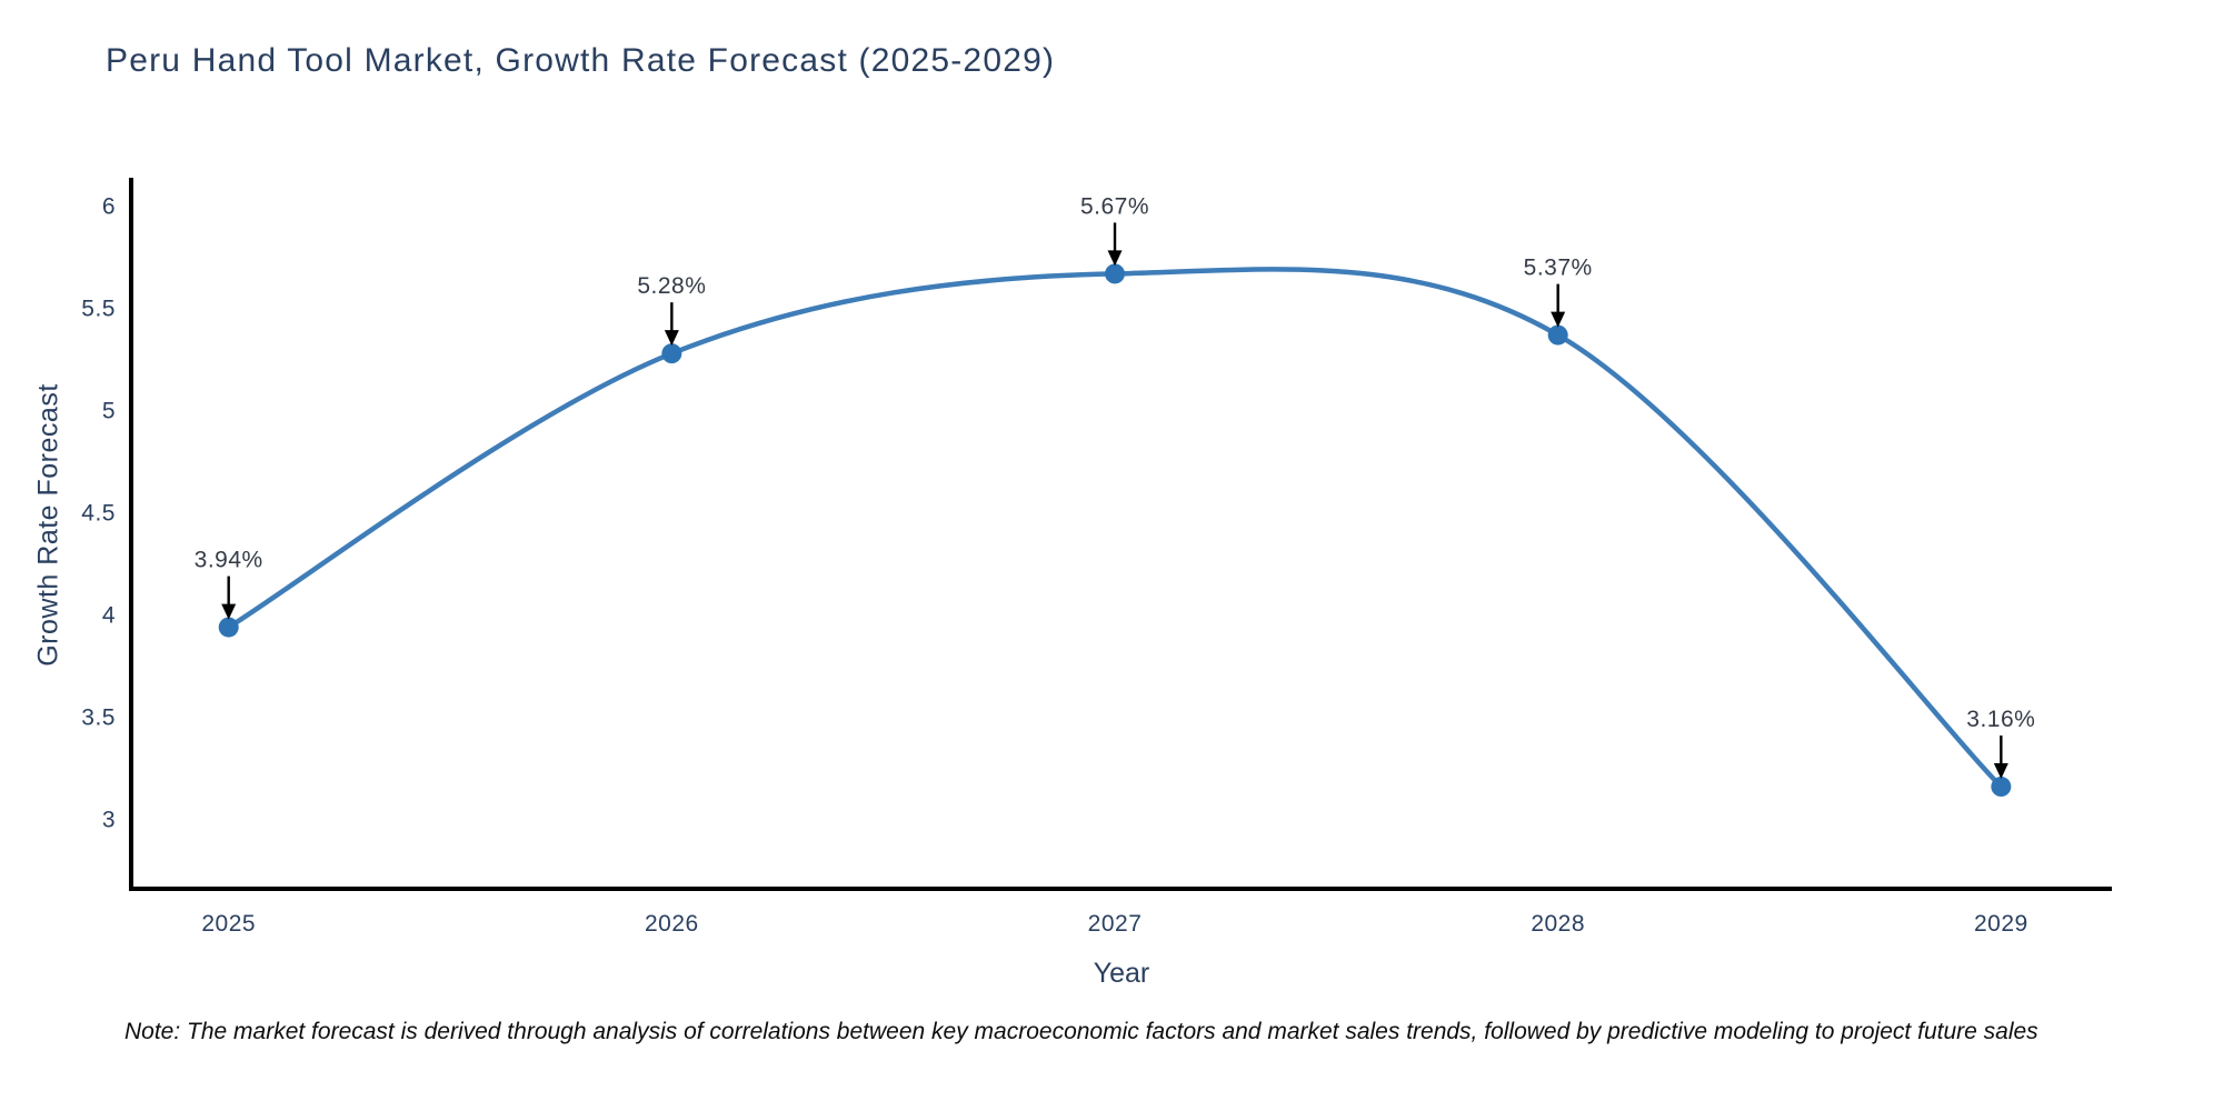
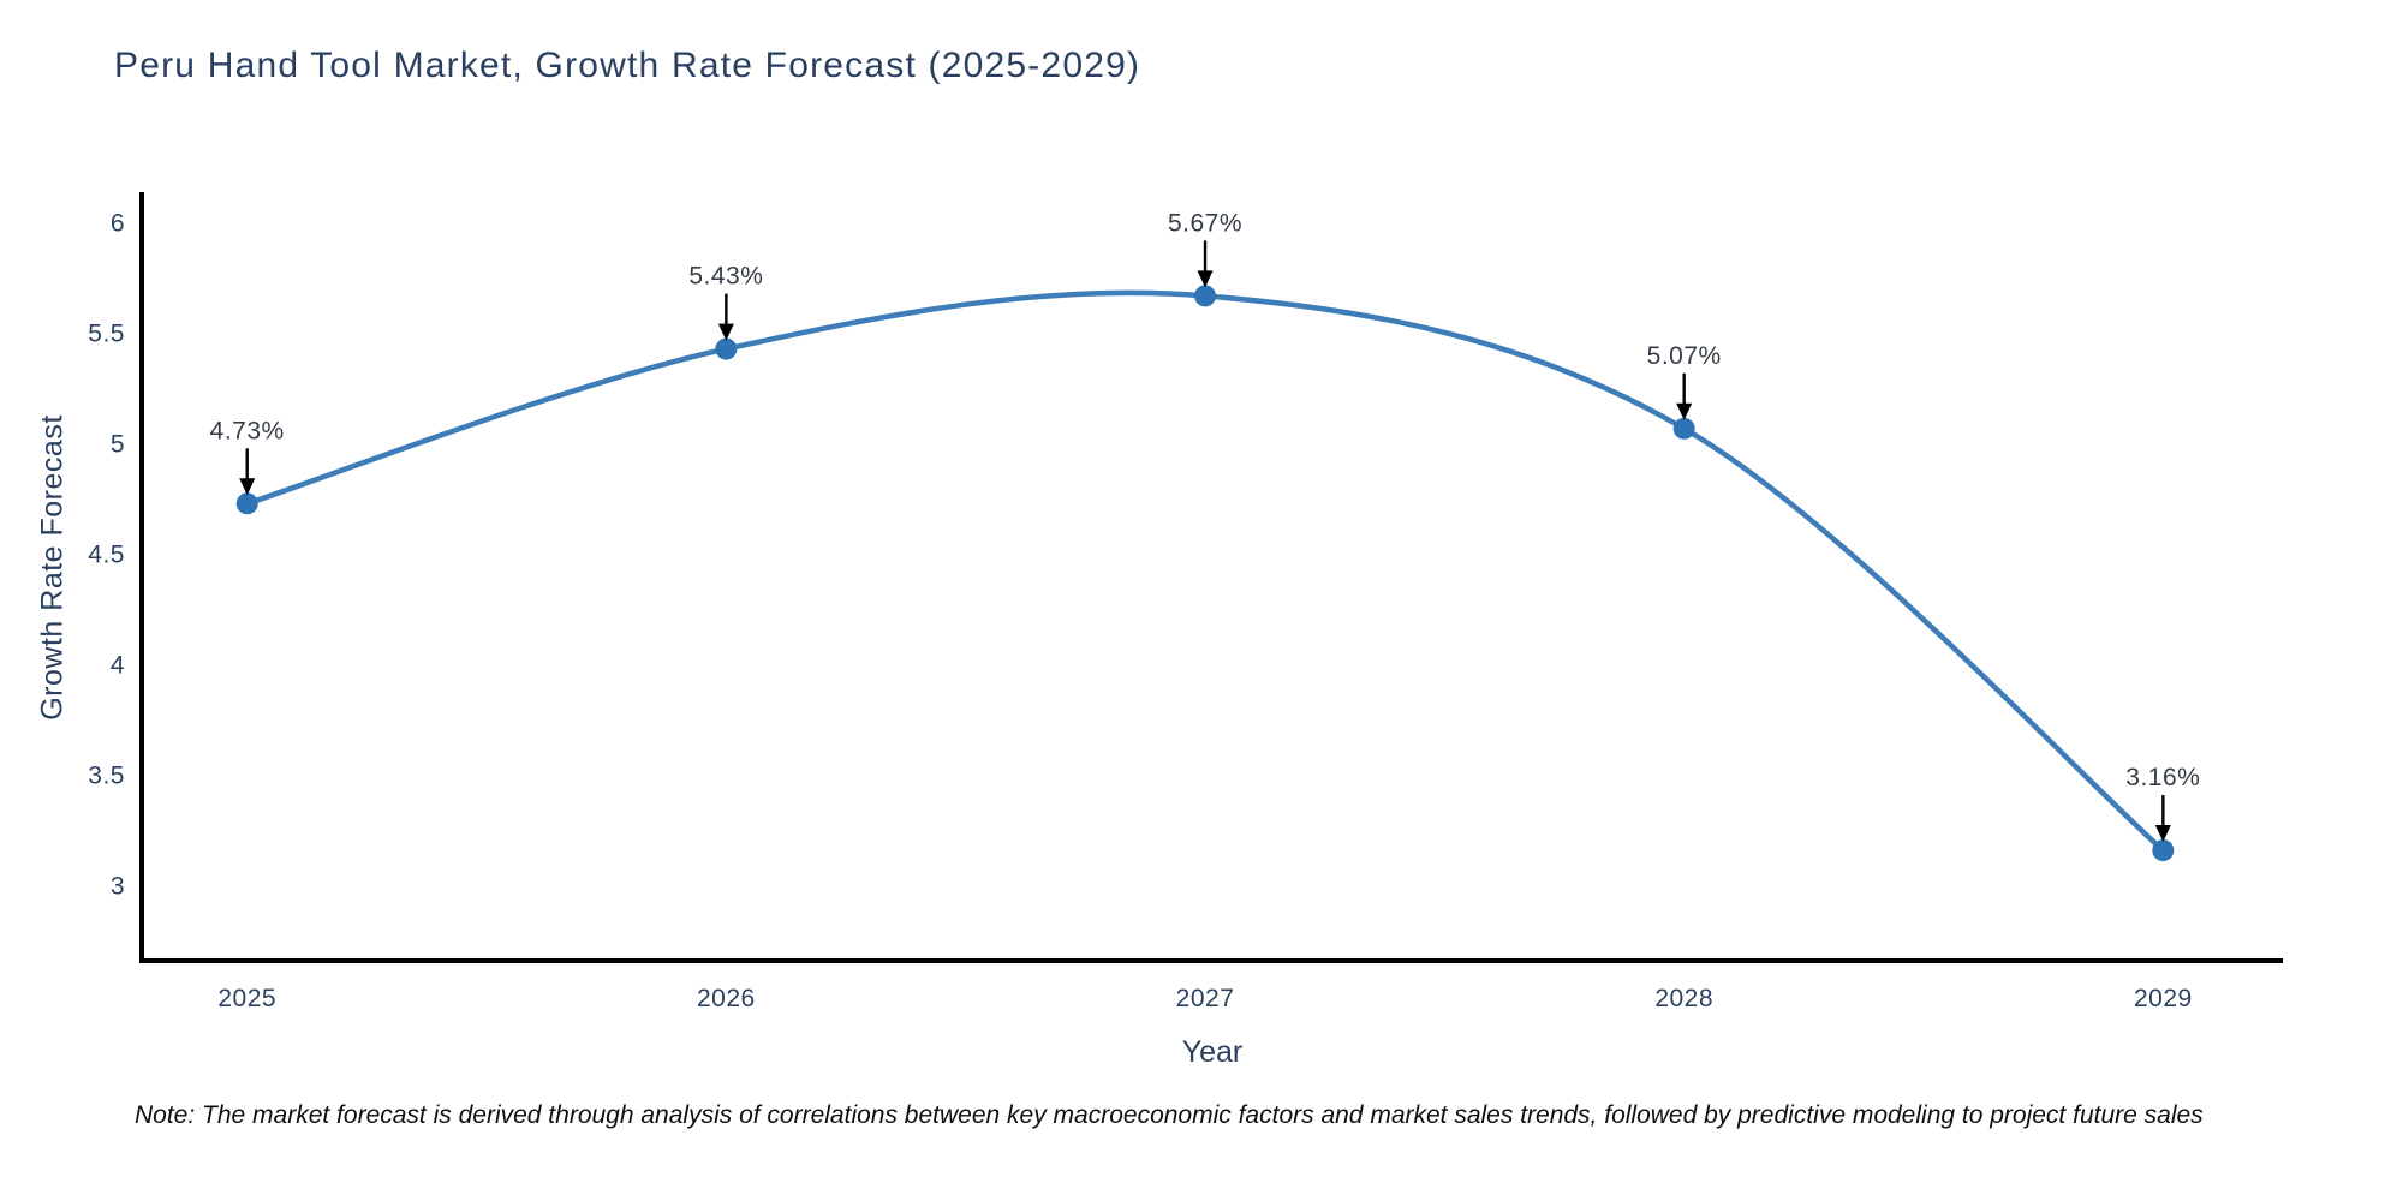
2025: 3.94% -> 4.73%
2026: 5.28% -> 5.43%
2028: 5.37% -> 5.07%
